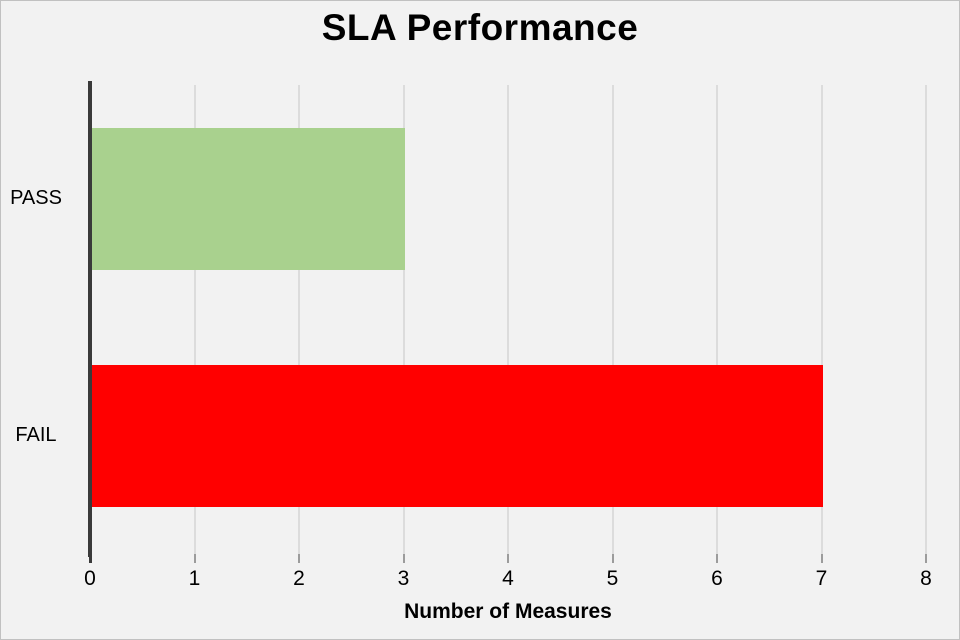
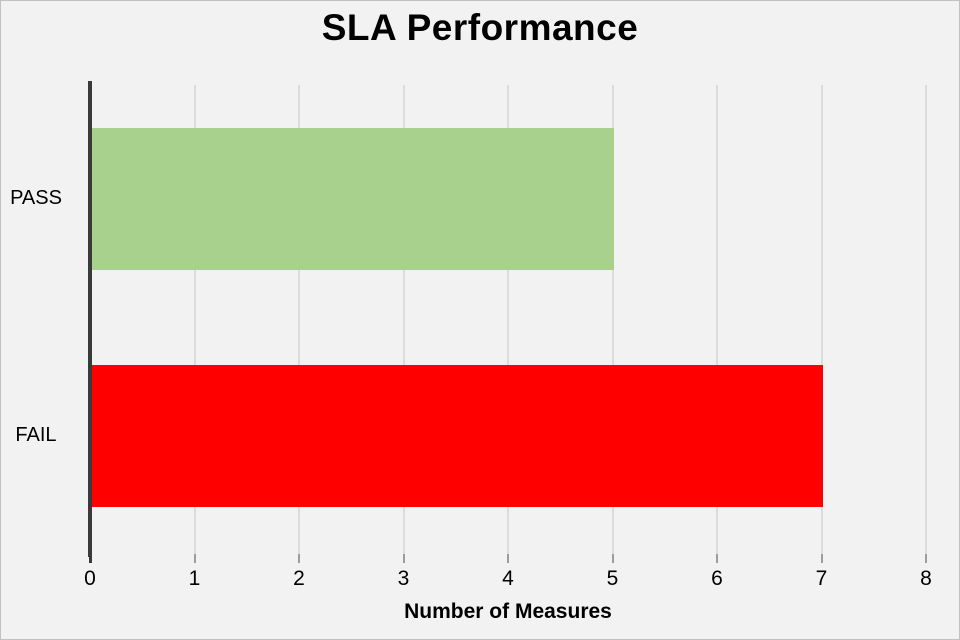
PASS: 3 -> 5
